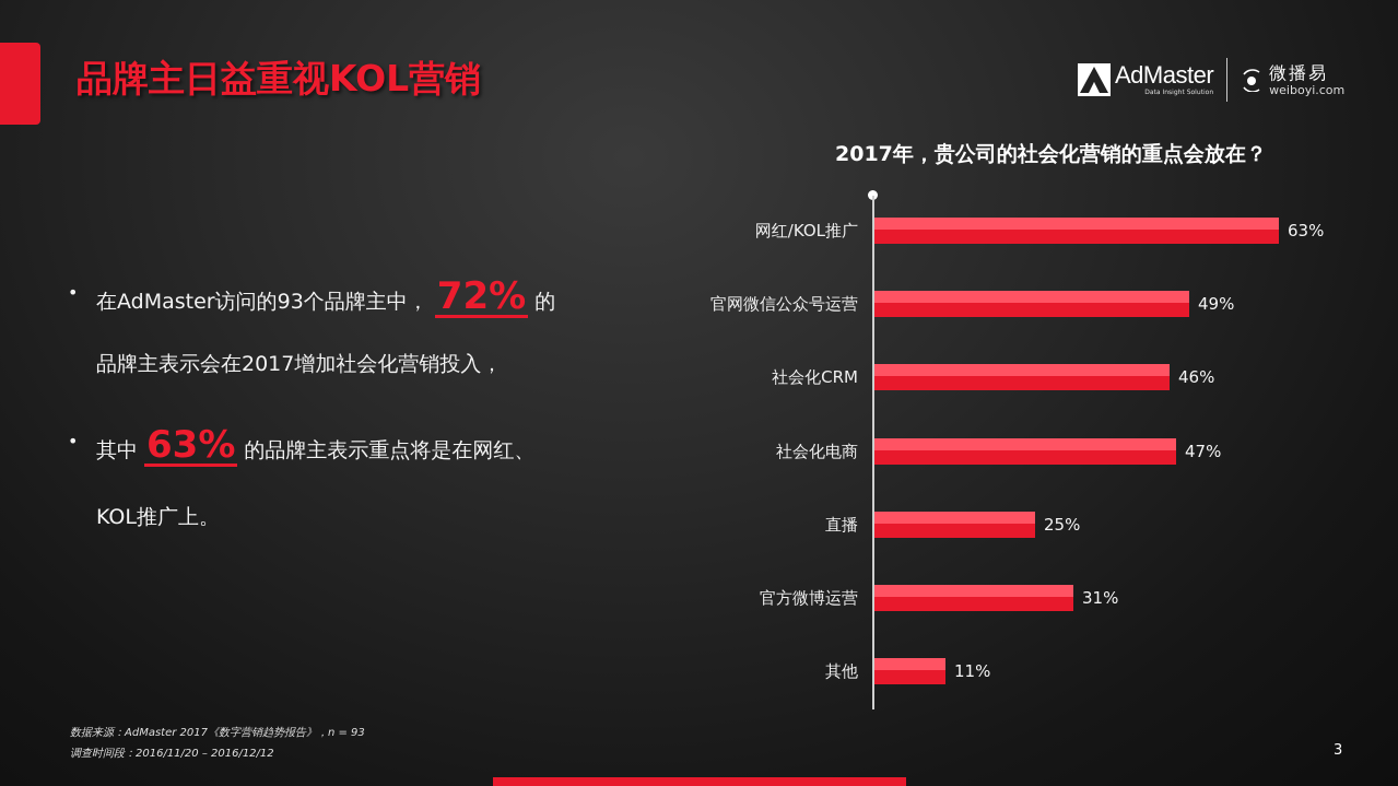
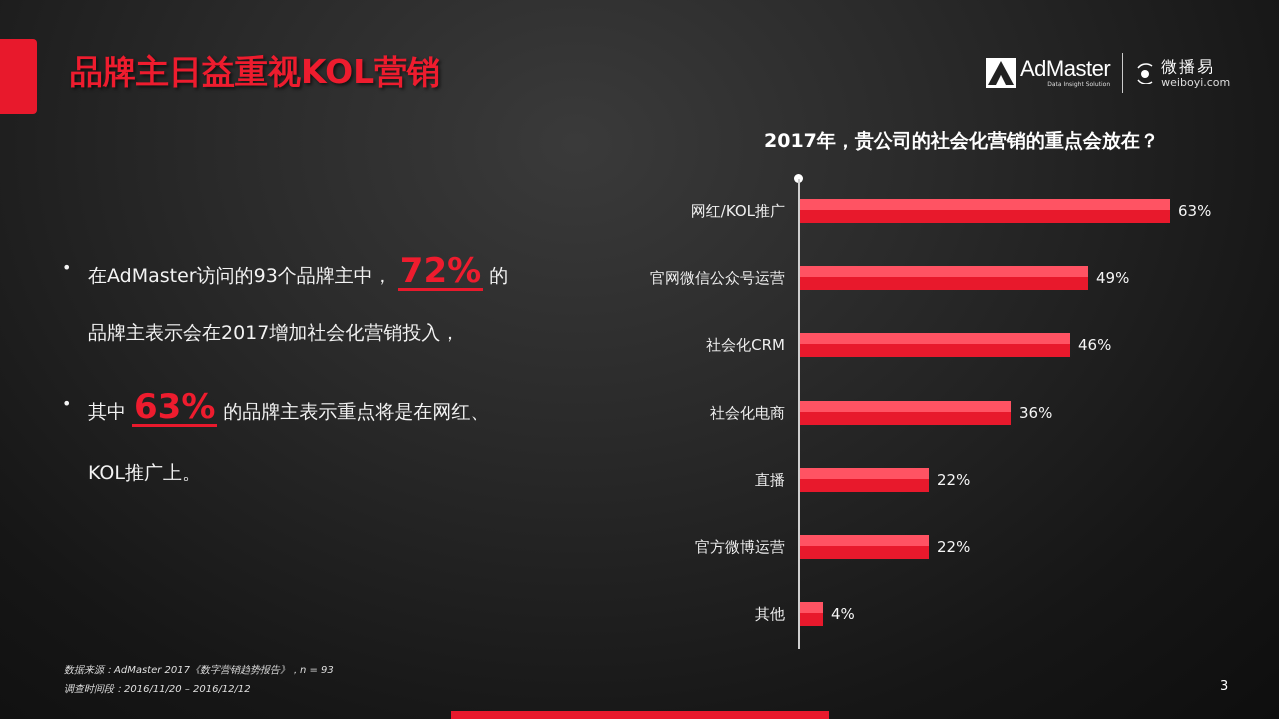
社会化电商: 47% -> 36%
直播: 25% -> 22%
官方微博运营: 31% -> 22%
其他: 11% -> 4%
